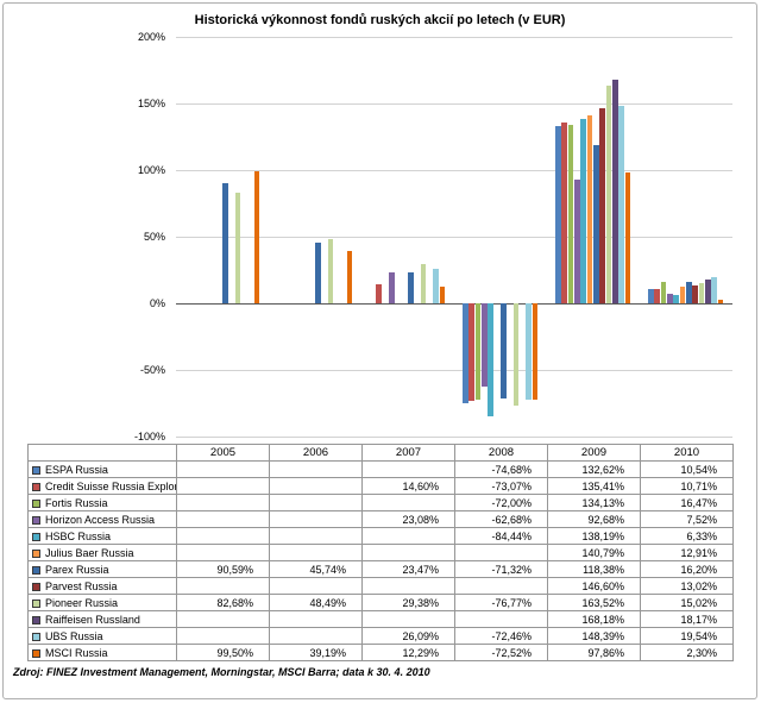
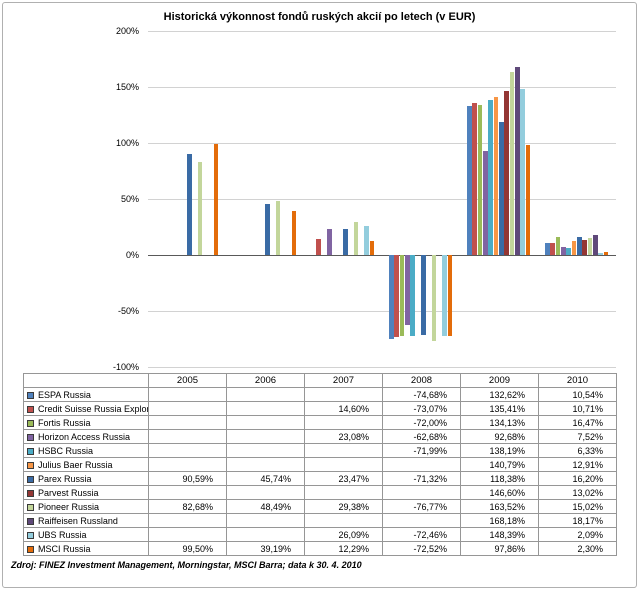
HSBC Russia/2008: -84,44% -> -71,99%
UBS Russia/2010: 19,54% -> 2,09%
